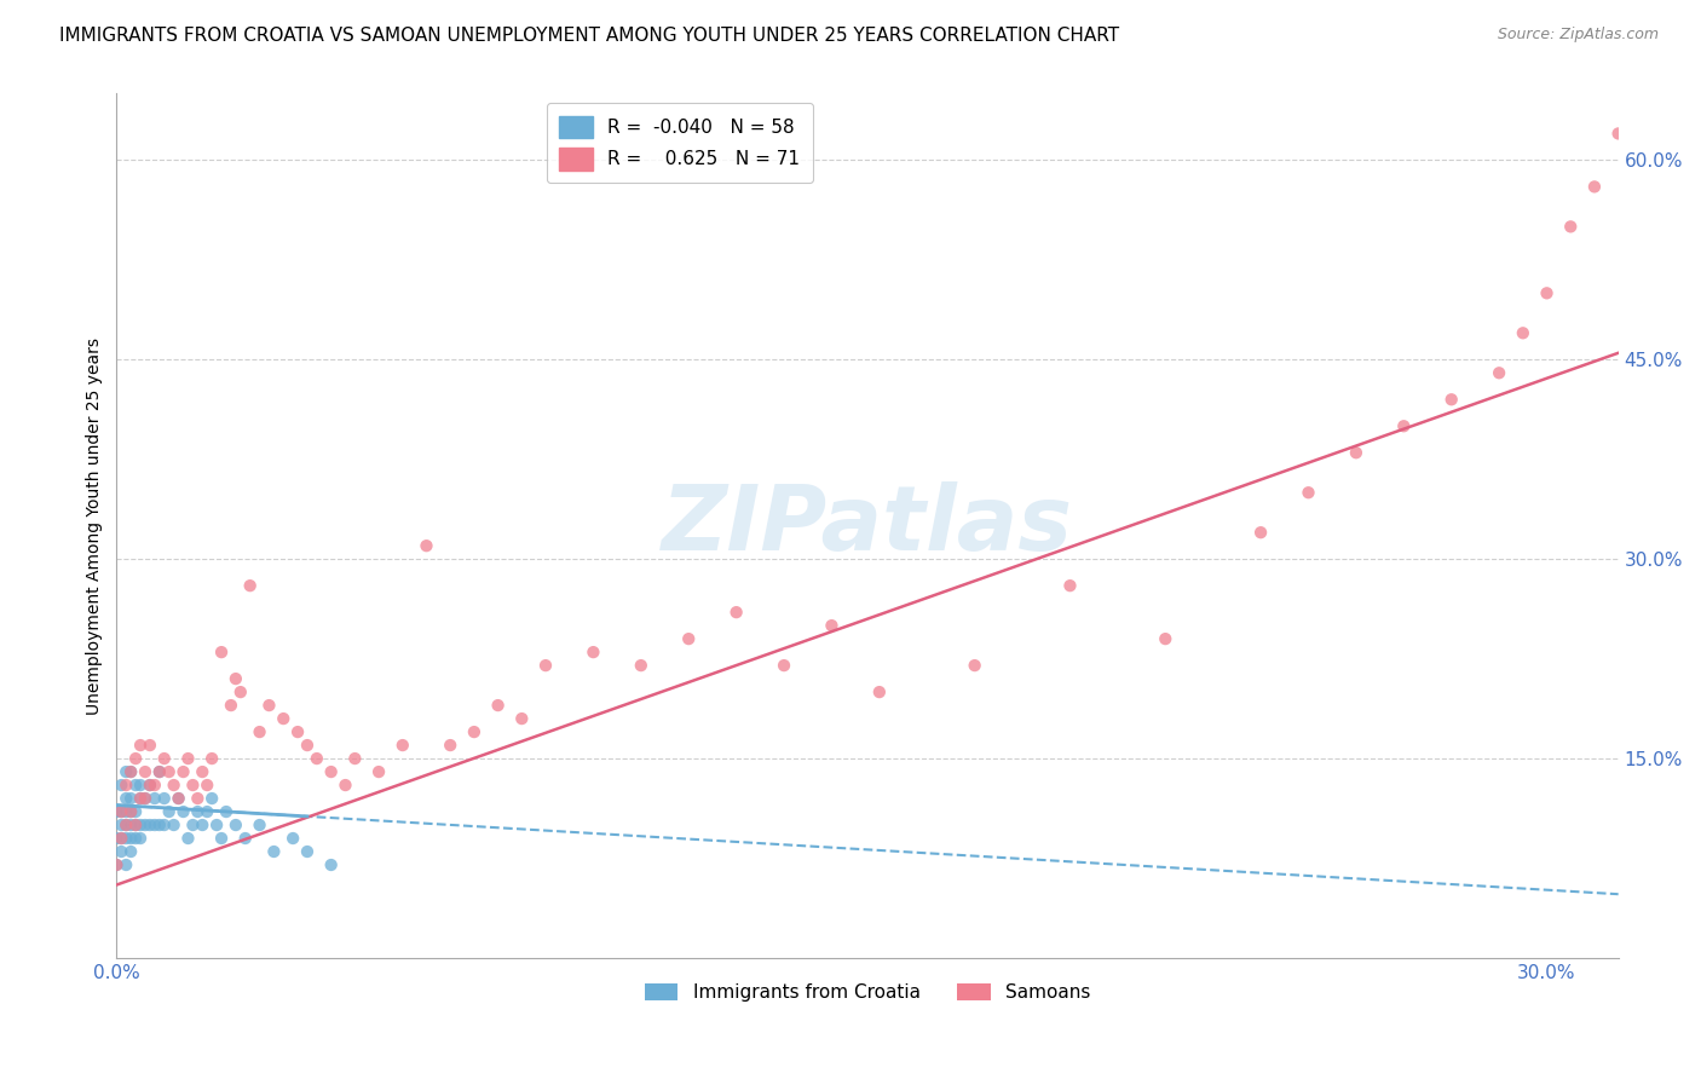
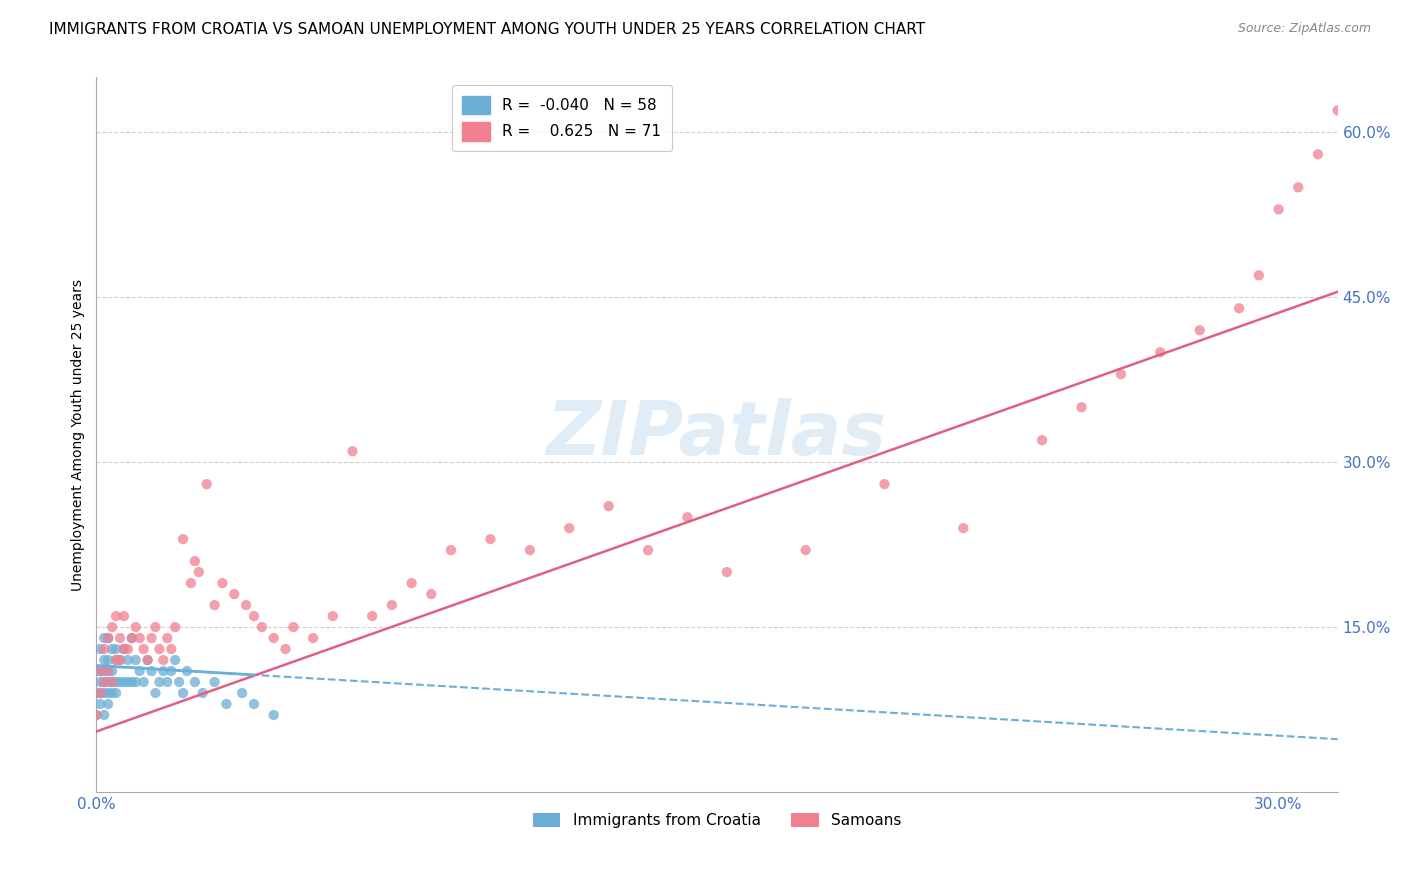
Samoans/30.0%: 50% -> 53%
